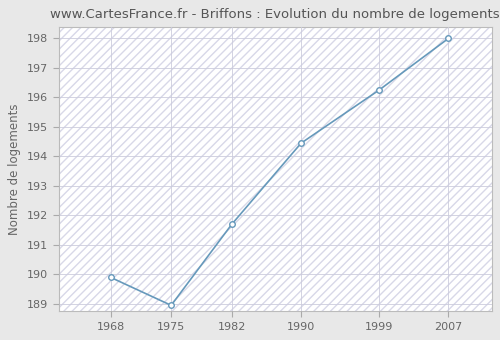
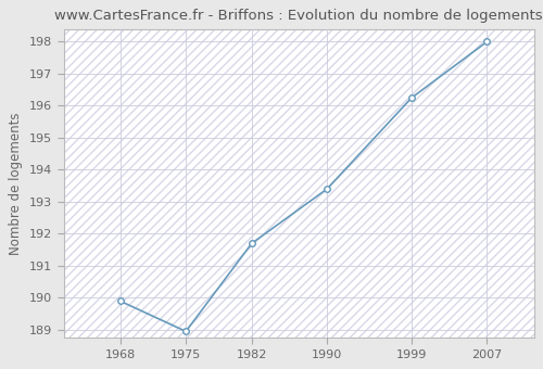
1990: 194.45 -> 193.40
